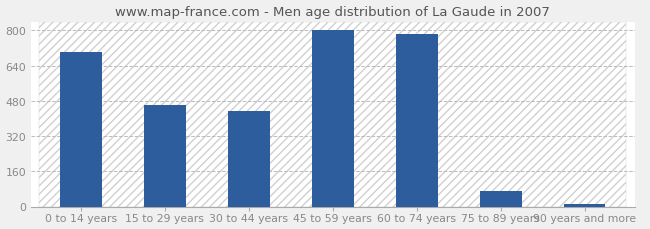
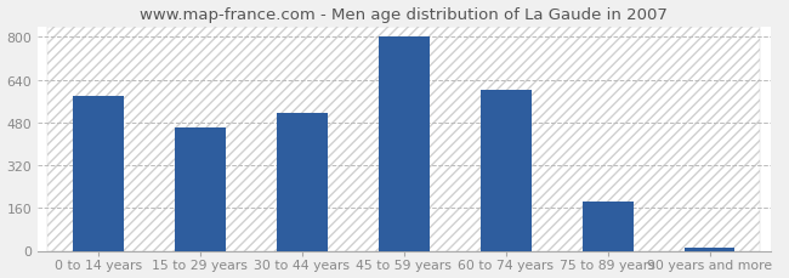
0 to 14 years: 700 -> 580
30 to 44 years: 435 -> 515
60 to 74 years: 785 -> 600
75 to 89 years: 70 -> 185
